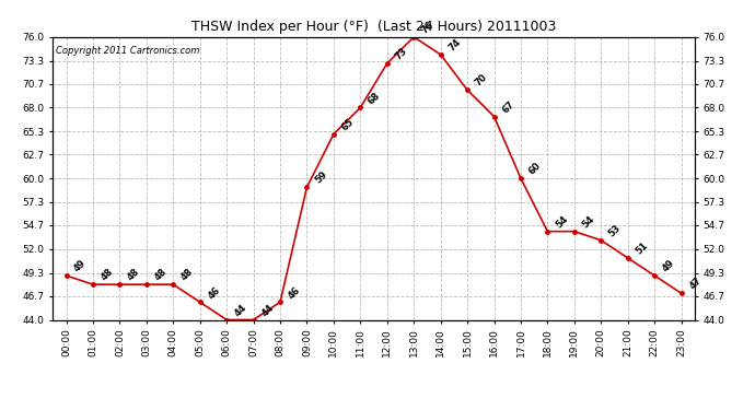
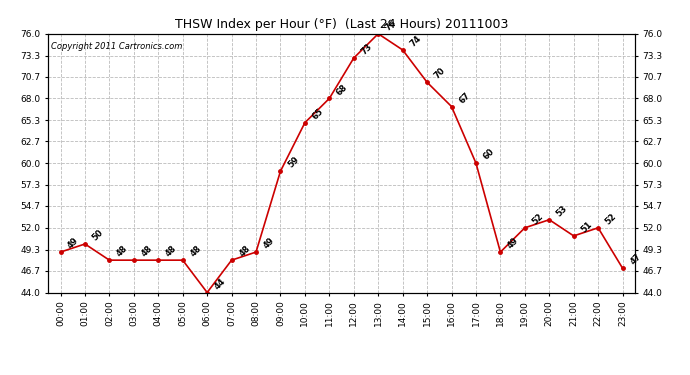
01:00: 48 -> 50
05:00: 46 -> 48
07:00: 44 -> 48
08:00: 46 -> 49
18:00: 54 -> 49
19:00: 54 -> 52
22:00: 49 -> 52
